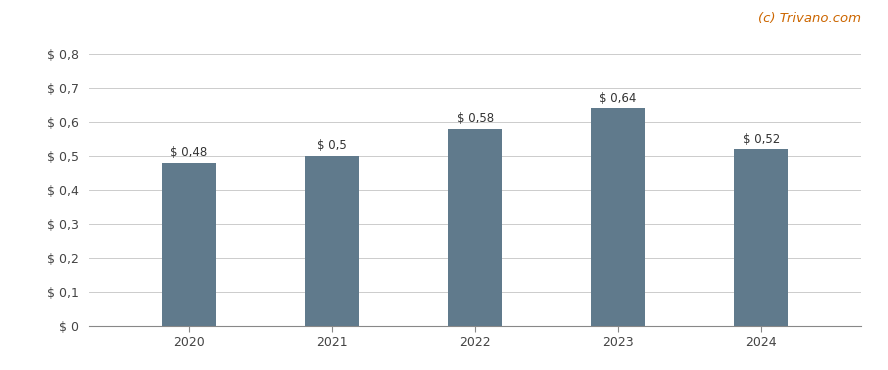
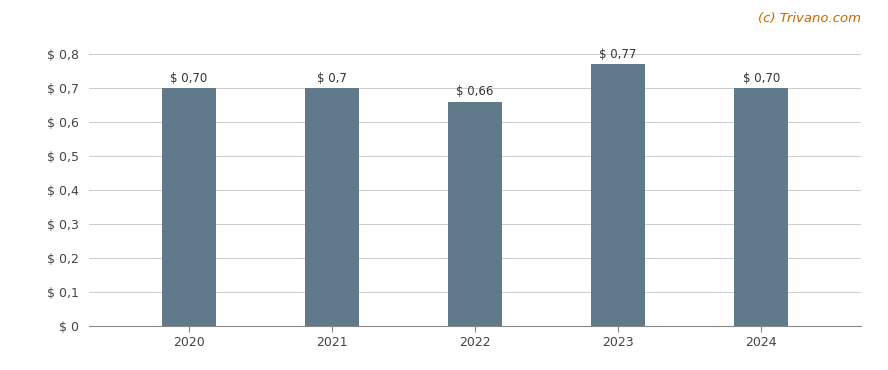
2020: 0,5 -> 0,7
2021: 0,5 -> 0,7
2022: 0,58 -> 0,66
2023: 0,64 -> 0,77
2024: 0,52 -> 0,70
